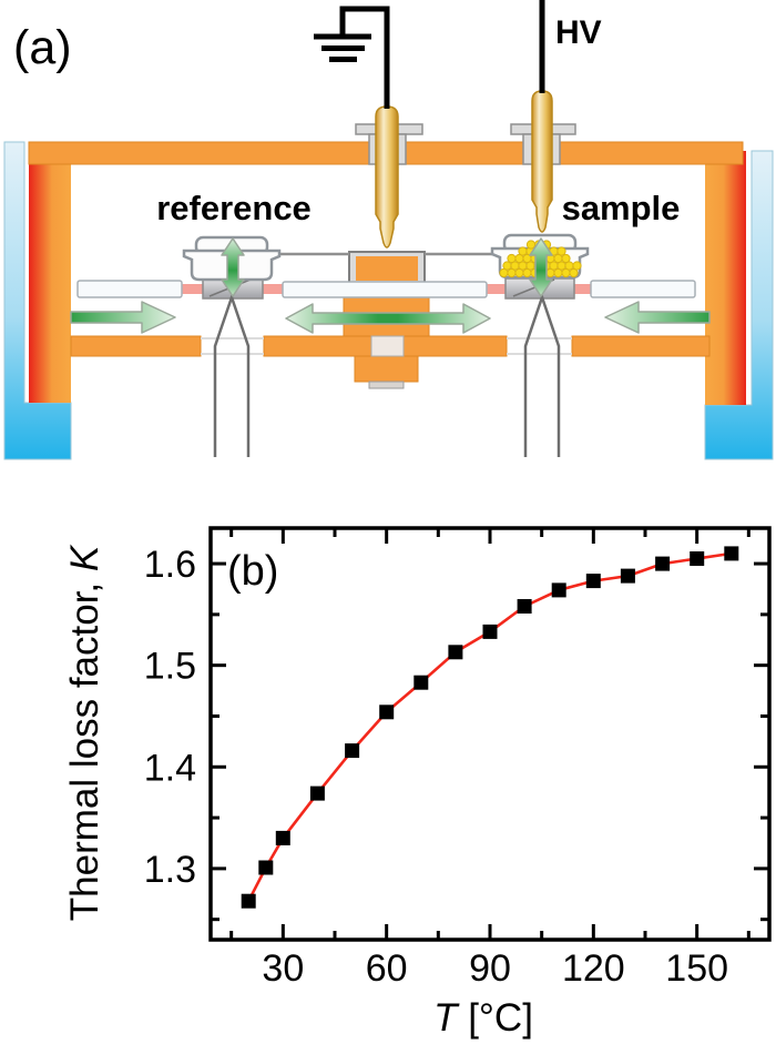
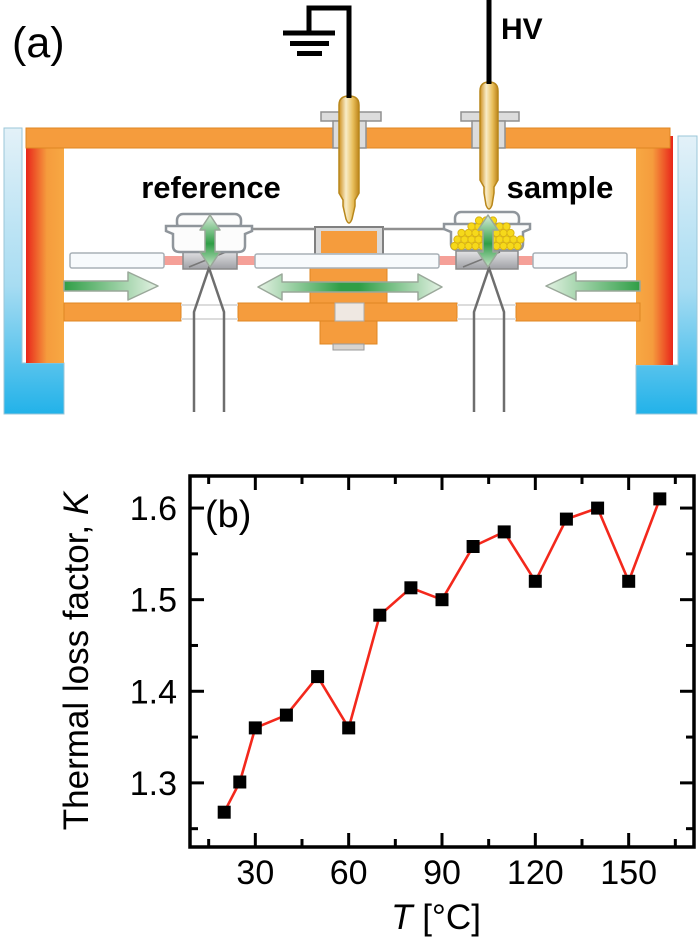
30: 1.33 -> 1.36
60: 1.45 -> 1.36
90: 1.53 -> 1.50
120: 1.58 -> 1.52
150: 1.60 -> 1.52
